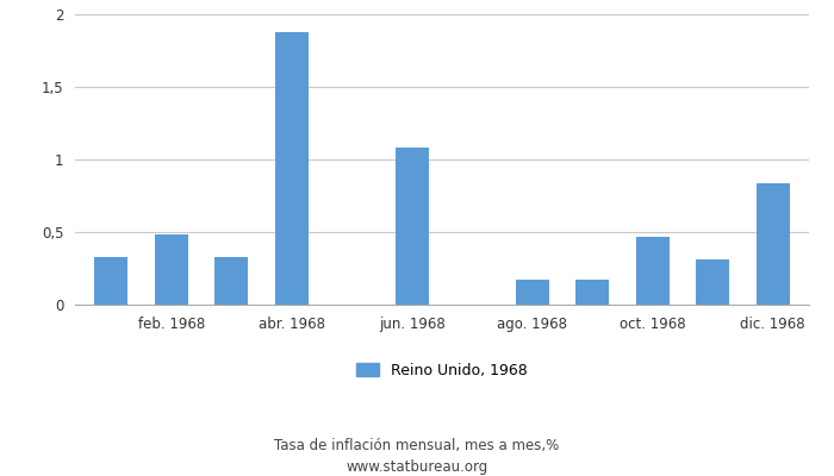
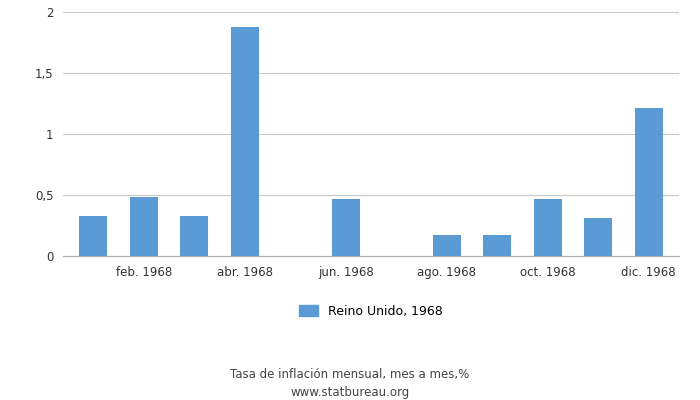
jun. 1968: 1,08 -> 0,47
dic. 1968: 0,84 -> 1,21
